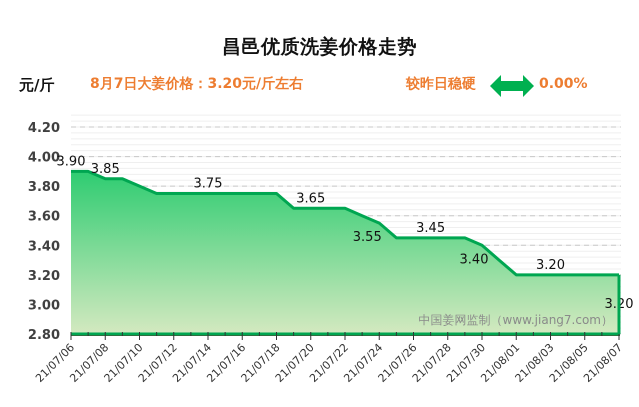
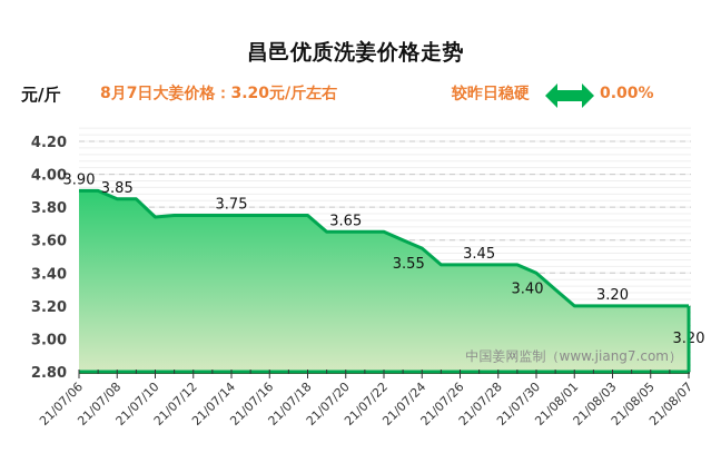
21/07/10: 3.80 -> 3.74
